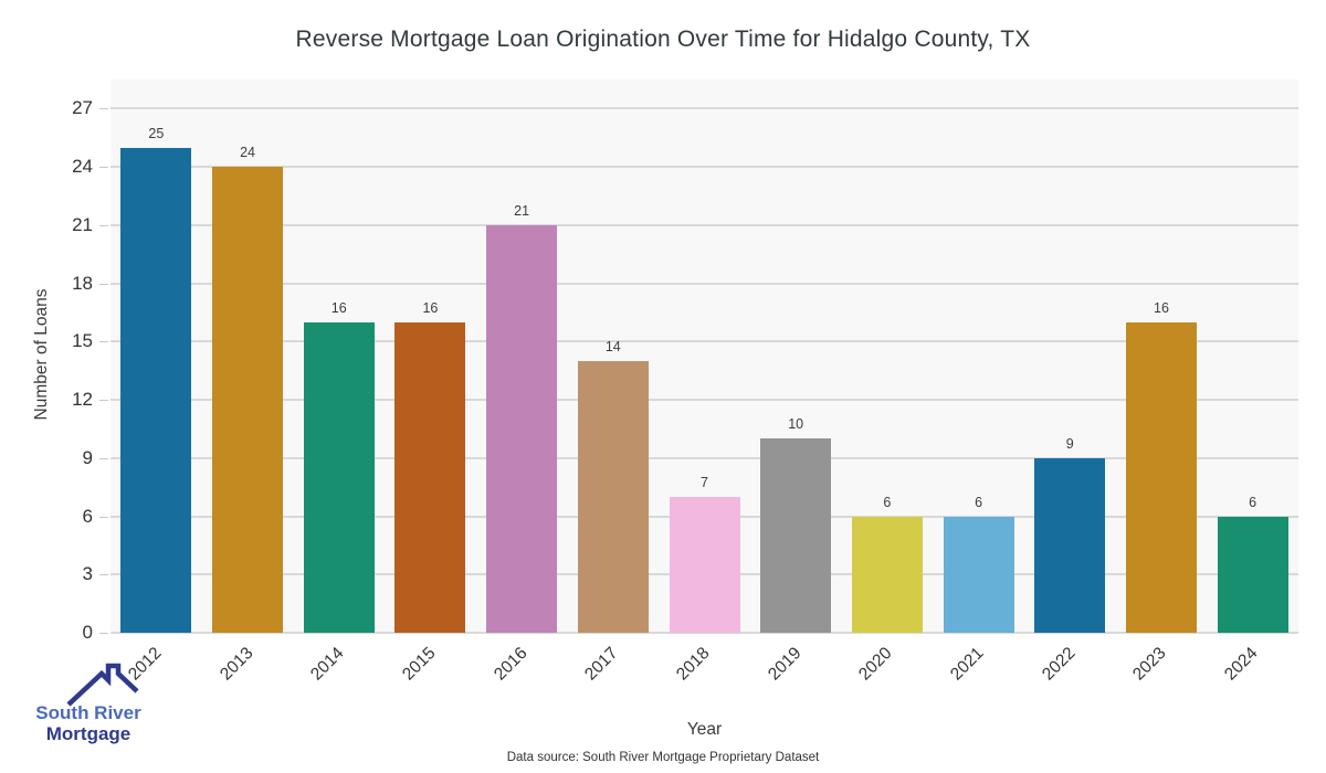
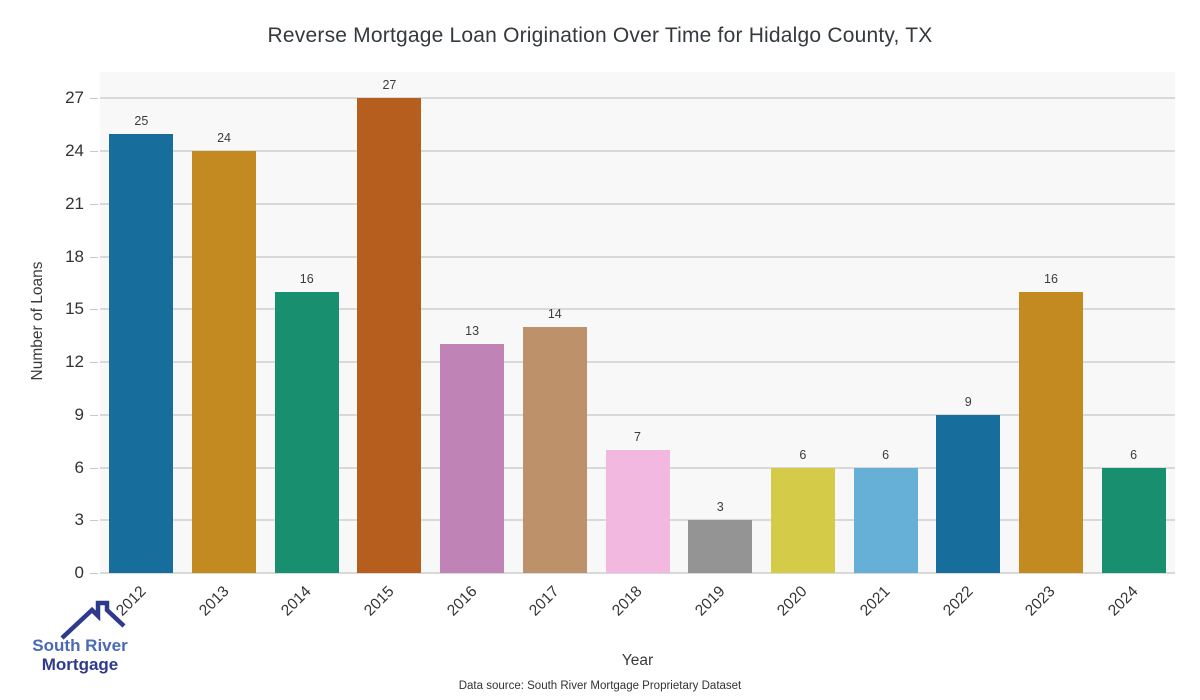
2015: 16 -> 27
2016: 21 -> 13
2019: 10 -> 3
